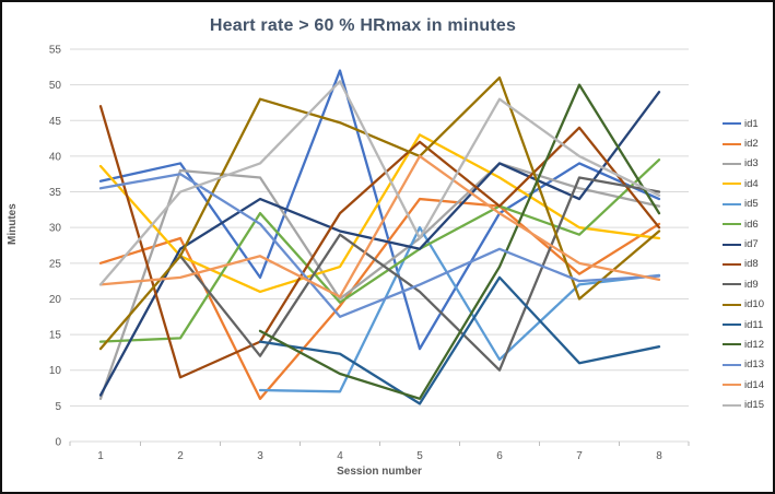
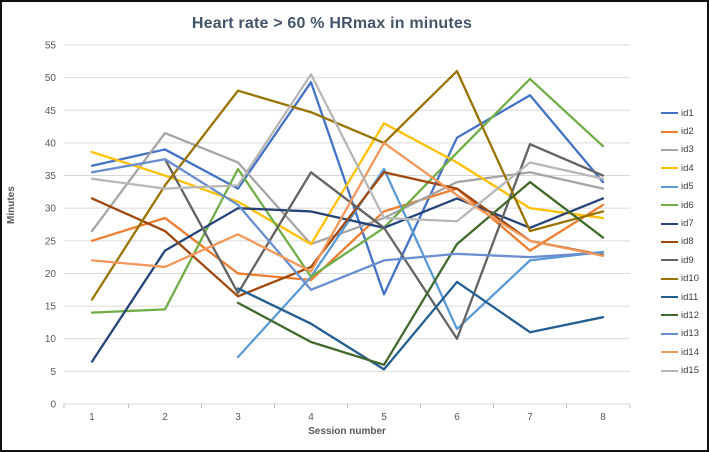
id3/1: 6 -> 26
id8/1: 47 -> 32
id10/1: 13 -> 16
id15/1: 22 -> 34
id3/2: 38 -> 42
id4/2: 26 -> 35
id7/2: 27 -> 24
id8/2: 9 -> 26
id9/2: 26 -> 38
id10/2: 26 -> 34
id14/2: 23 -> 21
id15/2: 35 -> 33
id1/3: 23 -> 33
id2/3: 6 -> 20
id4/3: 21 -> 31
id6/3: 32 -> 36
id7/3: 34 -> 30
id8/3: 14 -> 16
id9/3: 12 -> 17
id11/3: 14 -> 18
id15/3: 39 -> 34
id1/4: 52 -> 49
id3/4: 20 -> 24
id5/4: 7 -> 20
id8/4: 32 -> 21
id9/4: 29 -> 36
id1/5: 13 -> 17
id2/5: 34 -> 30
id5/5: 30 -> 36
id8/5: 42 -> 36
id9/5: 21 -> 27
id1/6: 32 -> 41
id3/6: 39 -> 34
id6/6: 33 -> 38
id7/6: 39 -> 32
id11/6: 23 -> 19
id13/6: 27 -> 23
id15/6: 48 -> 28
id1/7: 39 -> 47
id6/7: 29 -> 50
id7/7: 34 -> 27
id8/7: 44 -> 25
id9/7: 37 -> 40
id10/7: 20 -> 26
id12/7: 50 -> 34
id15/7: 40 -> 37
id7/8: 49 -> 32
id8/8: 30 -> 23
id12/8: 32 -> 26
